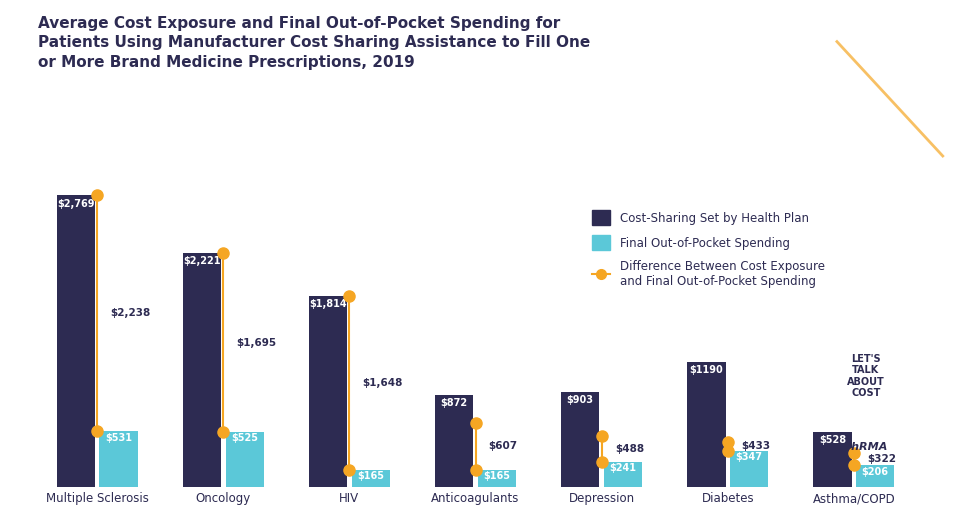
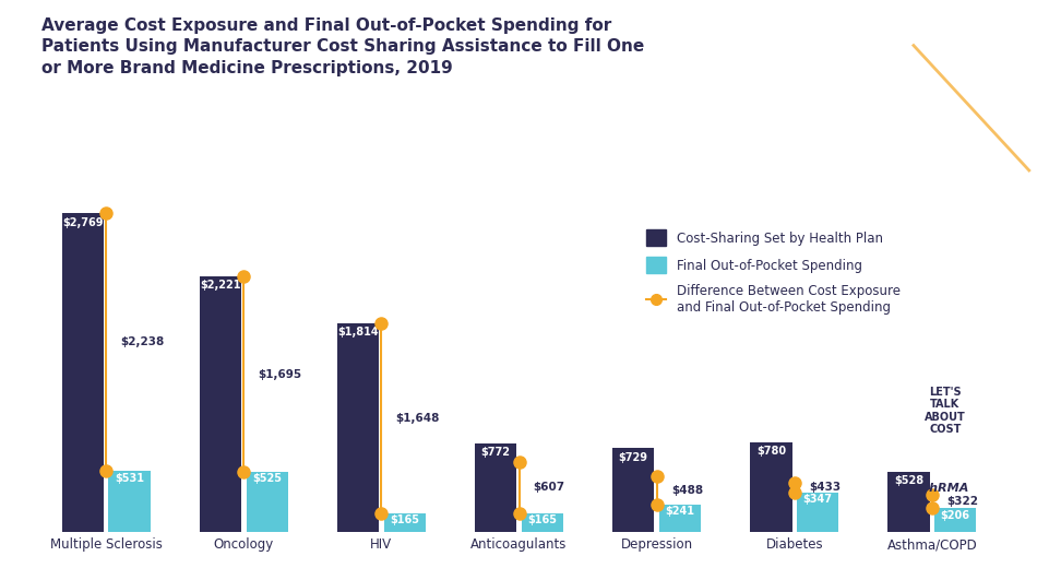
Cost-Sharing Set by Health Plan/Anticoagulants: $872 -> $772
Cost-Sharing Set by Health Plan/Depression: $903 -> $729
Cost-Sharing Set by Health Plan/Diabetes: $1190 -> $780
